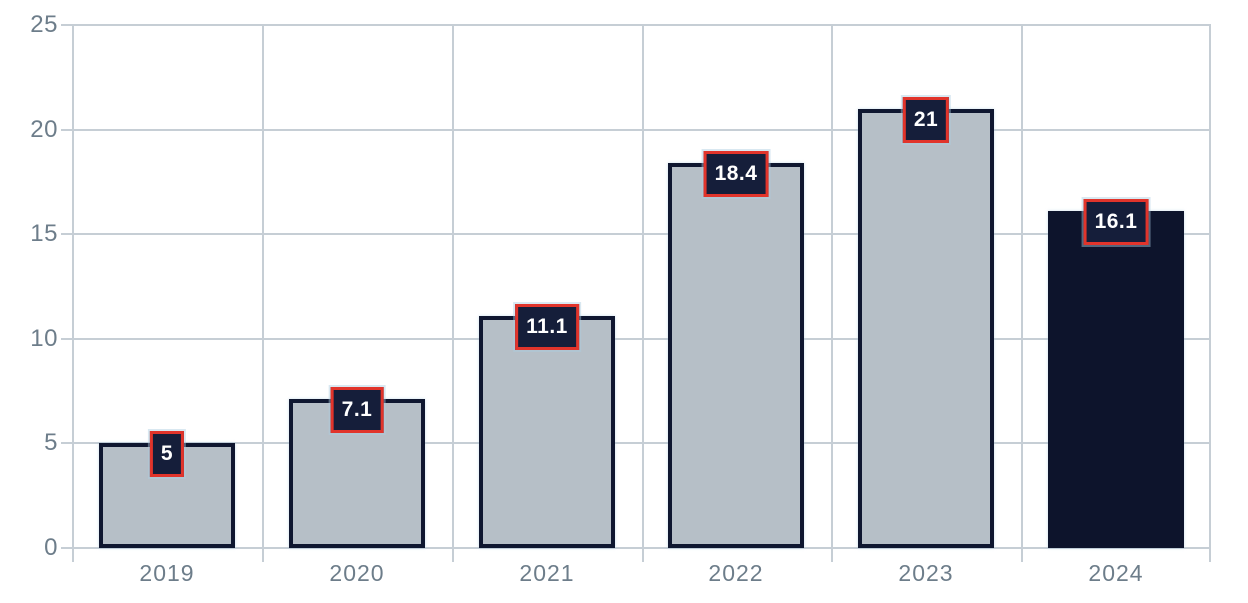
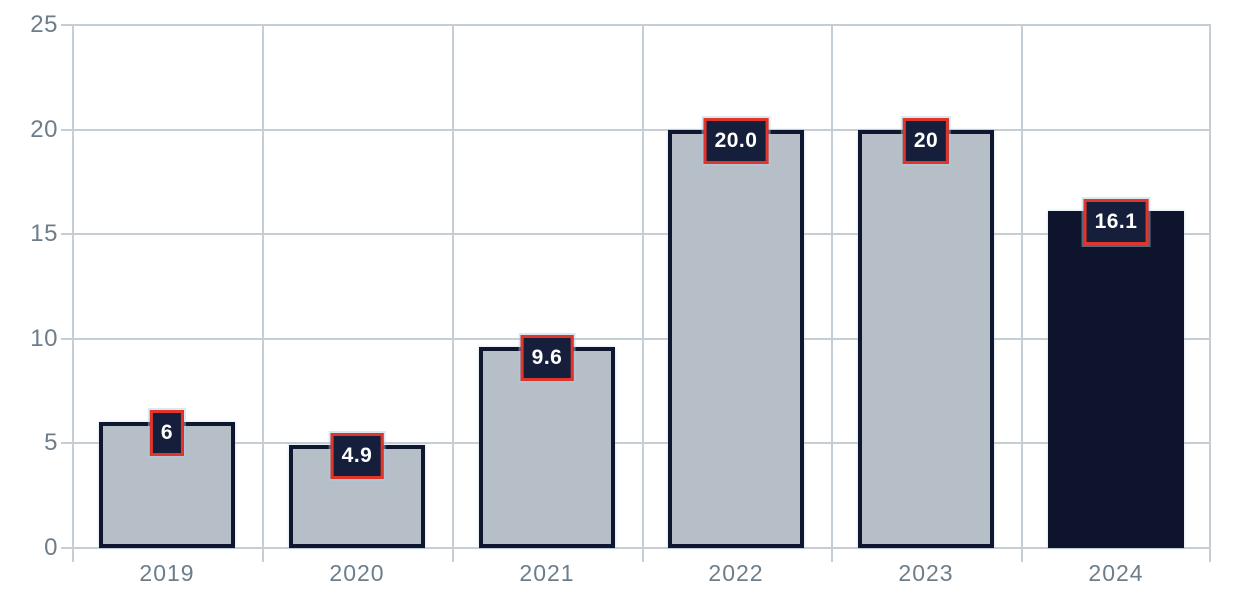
2019: 5 -> 6
2020: 7.1 -> 4.9
2021: 11.1 -> 9.6
2022: 18.4 -> 20.0
2023: 21 -> 20
